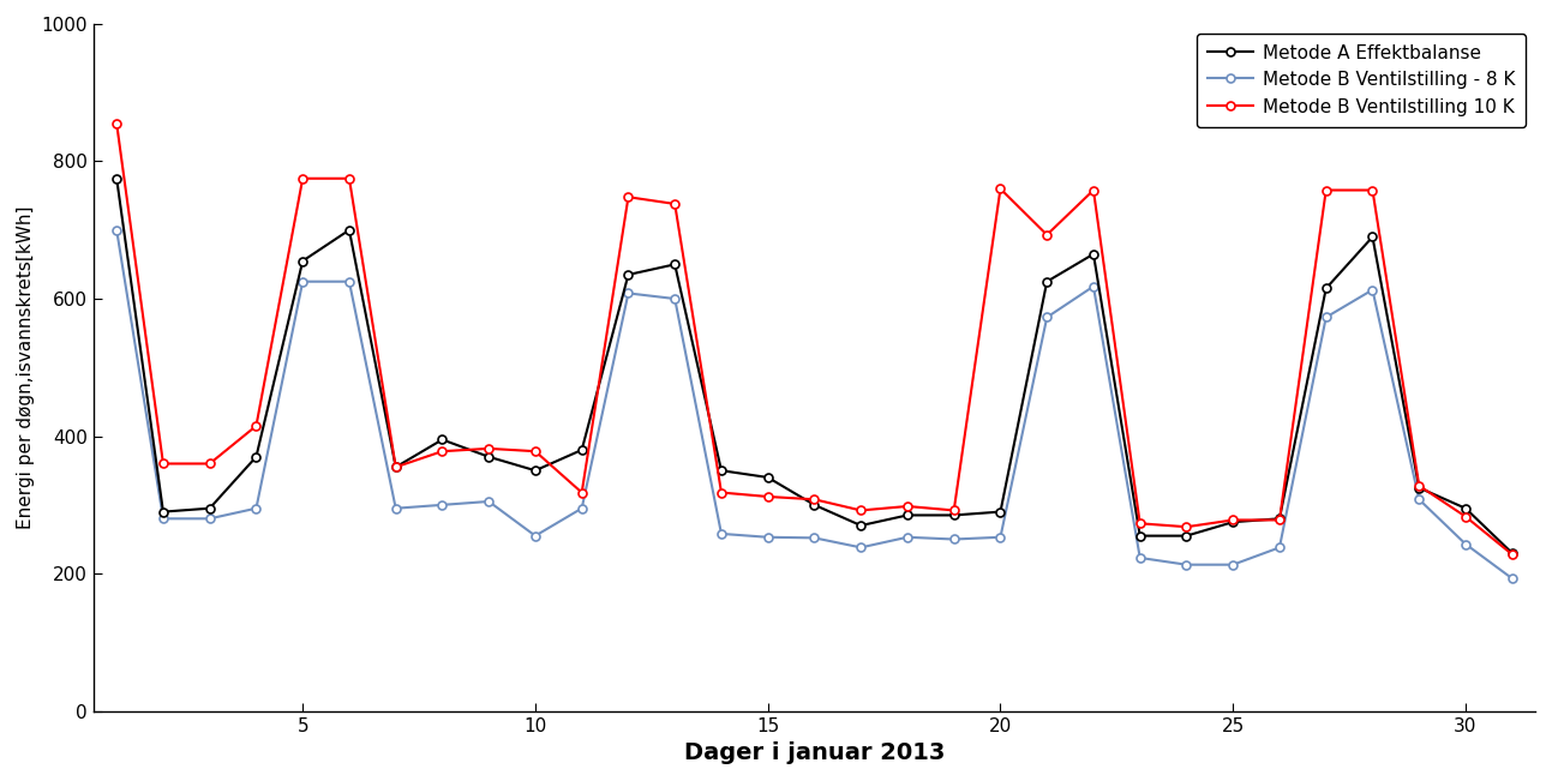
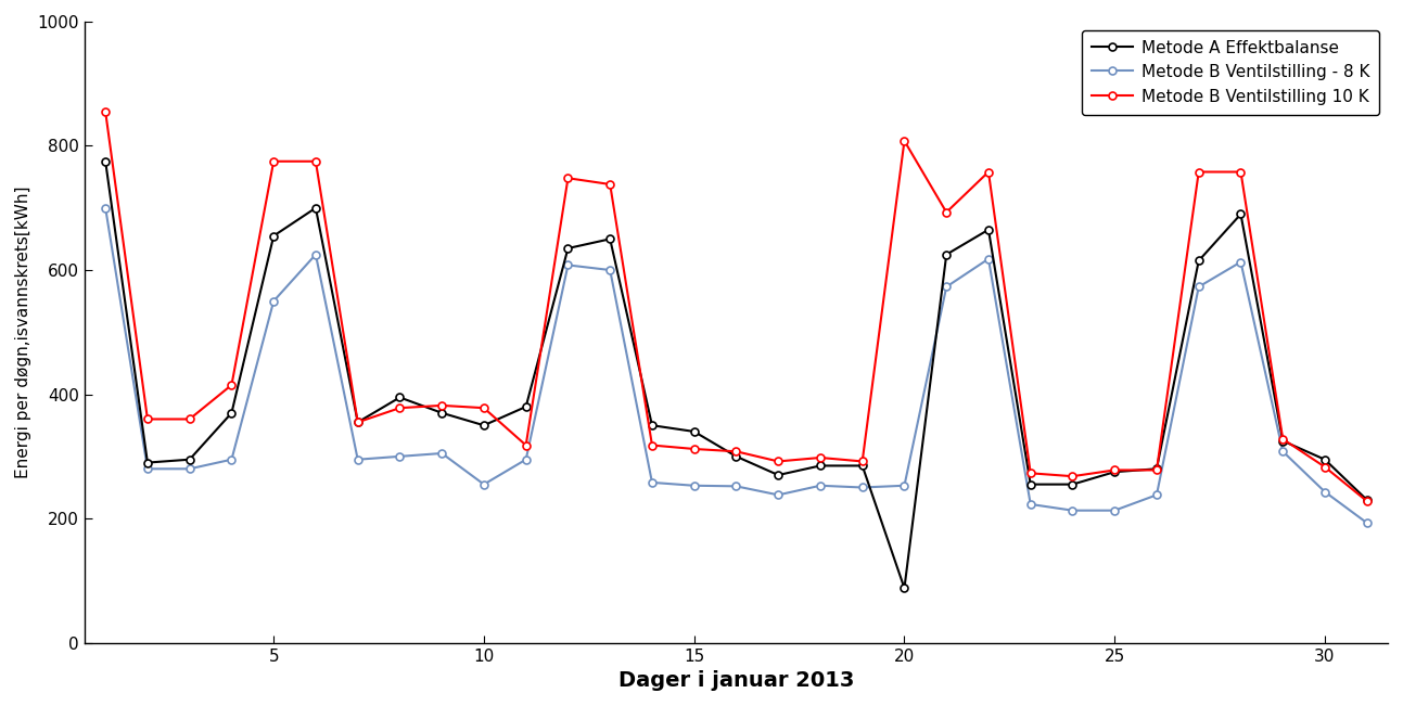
Metode B Ventilstilling - 8 K/5: 625 -> 550
Metode A Effektbalanse/20: 290 -> 88
Metode B Ventilstilling 10 K/20: 760 -> 808
